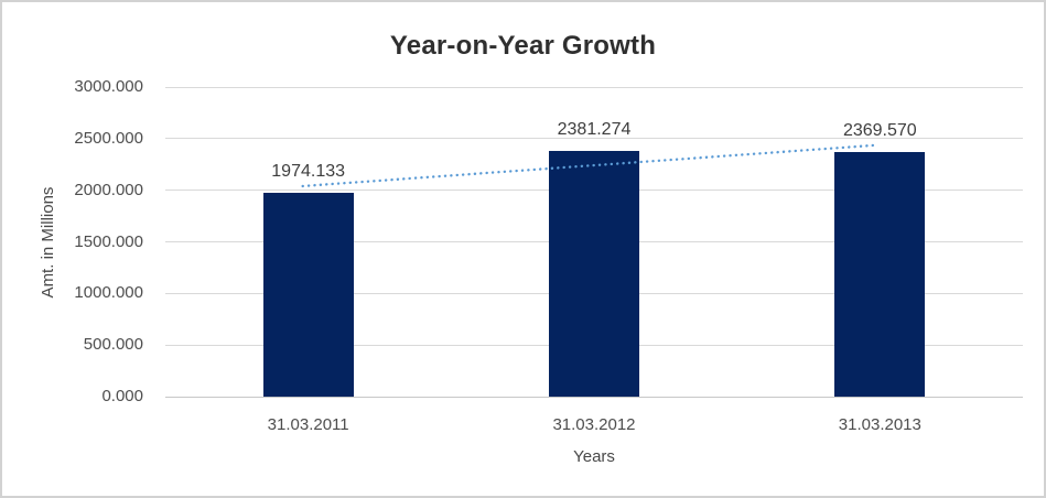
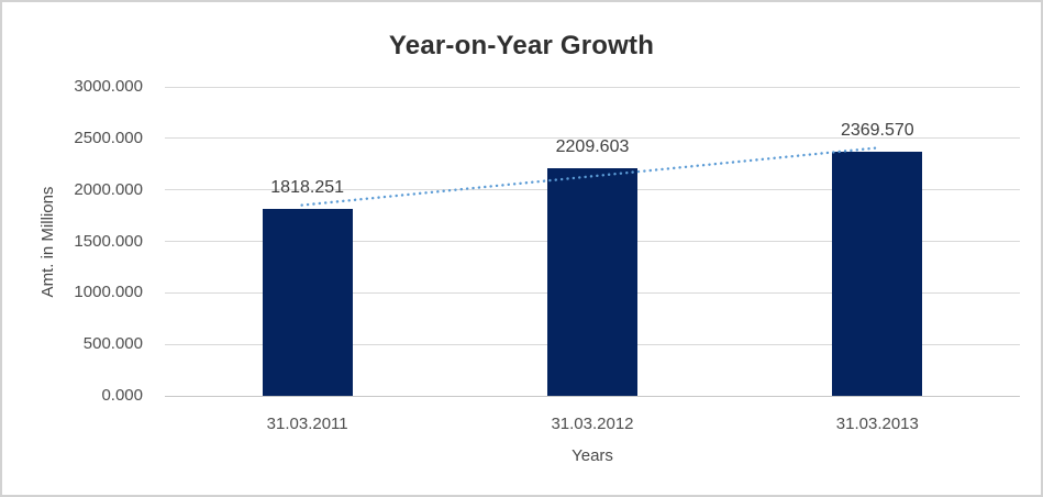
31.03.2011: 1974.133 -> 1818.251
31.03.2012: 2381.274 -> 2209.603
